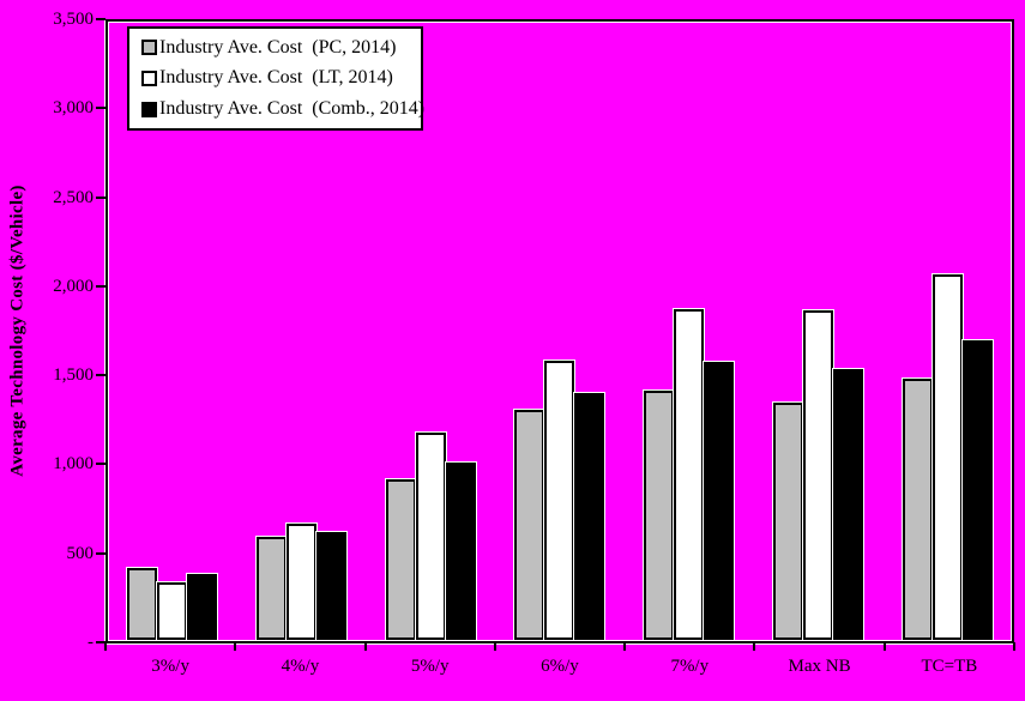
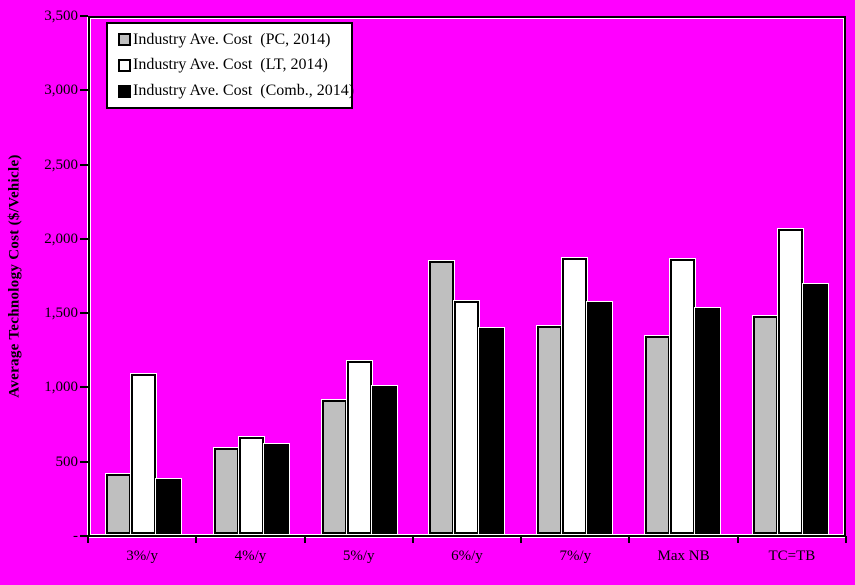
Industry Ave. Cost (LT, 2014)/3%/y: 320 -> 1080
Industry Ave. Cost (PC, 2014)/6%/y: 1300 -> 1850
